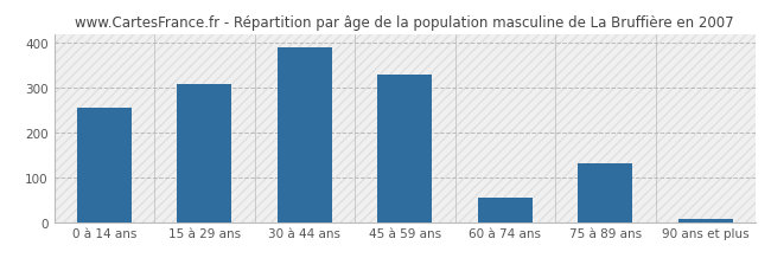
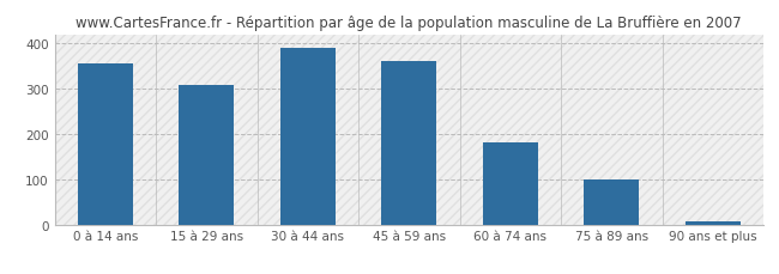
0 à 14 ans: 255 -> 355
45 à 59 ans: 330 -> 362
60 à 74 ans: 55 -> 181
75 à 89 ans: 130 -> 100
